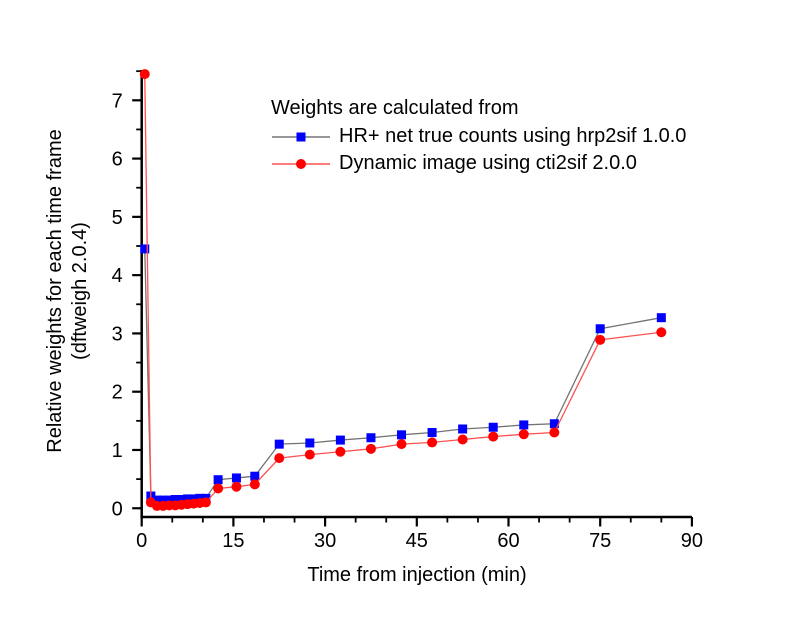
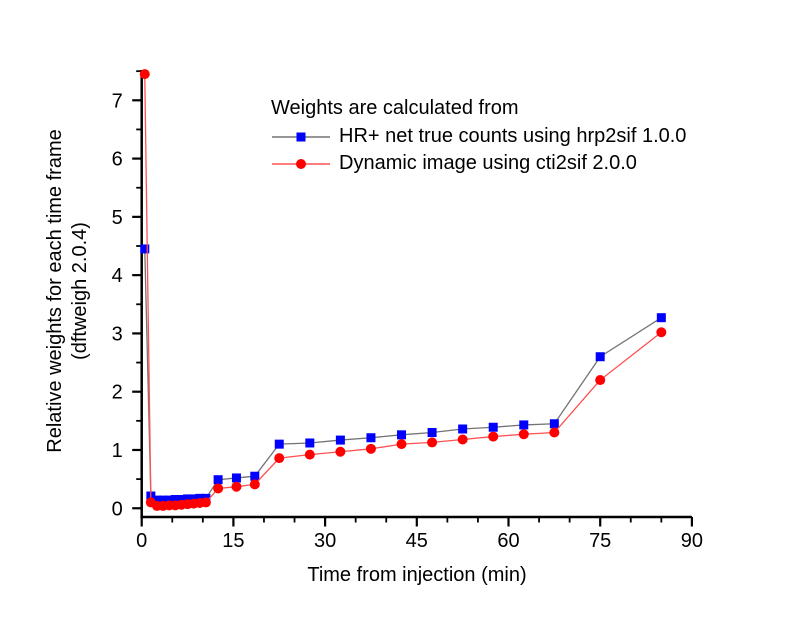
HR+ net true counts using hrp2sif 1.0.0/75: 3.1 -> 2.6
Dynamic image using cti2sif 2.0.0/75: 2.9 -> 2.2
